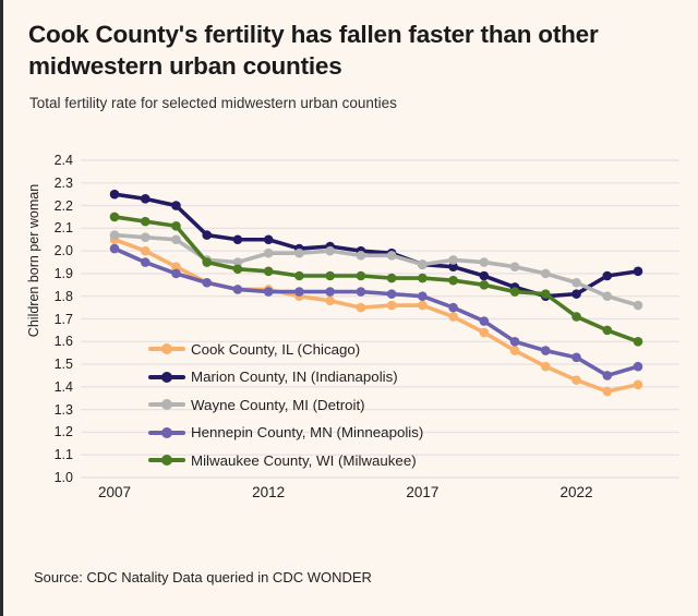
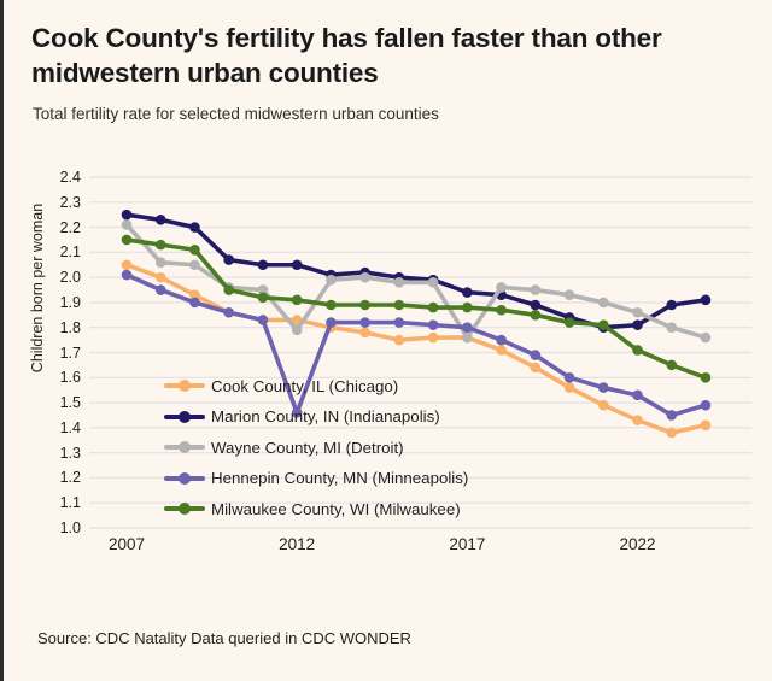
Wayne County, MI (Detroit)/2007: 2.07 -> 2.21
Wayne County, MI (Detroit)/2012: 1.99 -> 1.79
Hennepin County, MN (Minneapolis)/2012: 1.82 -> 1.46
Wayne County, MI (Detroit)/2017: 1.94 -> 1.76
